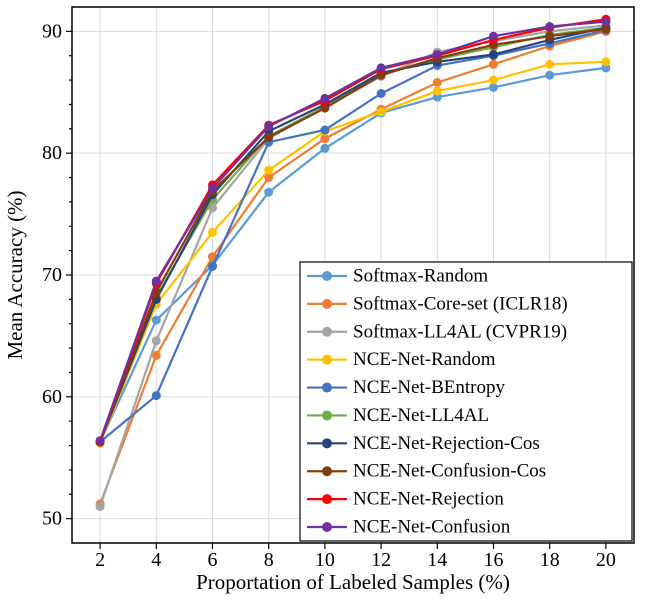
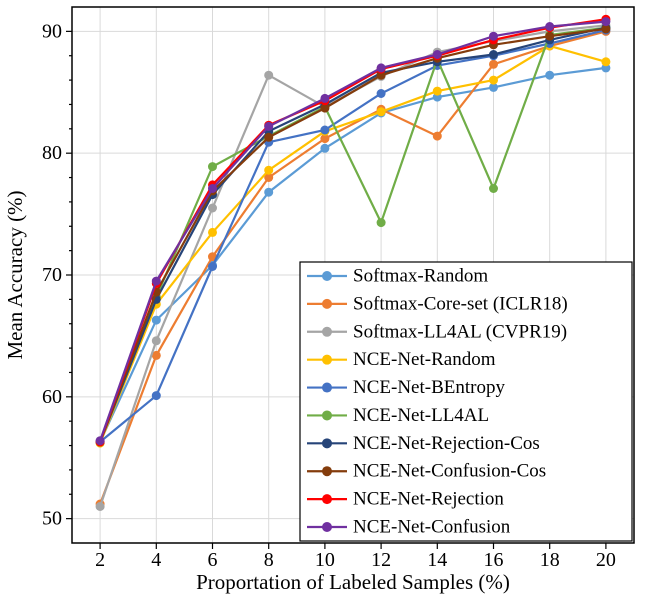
NCE-Net-LL4AL/6: 76.2 -> 78.9
Softmax-LL4AL (CVPR19)/8: 81.2 -> 86.4
NCE-Net-LL4AL/12: 86.5 -> 74.3
Softmax-Core-set (ICLR18)/14: 85.8 -> 81.4
NCE-Net-LL4AL/16: 88.7 -> 77.1
NCE-Net-Random/18: 87.3 -> 88.8
